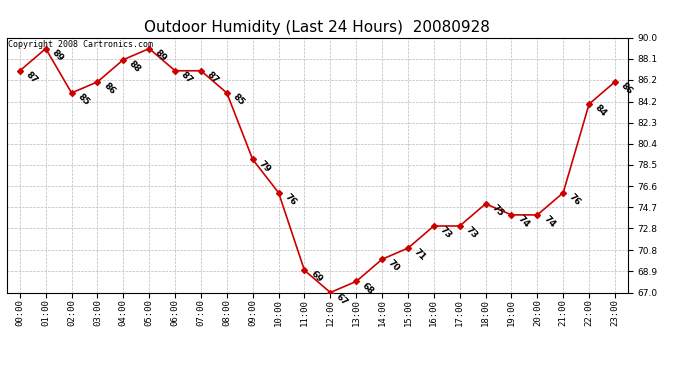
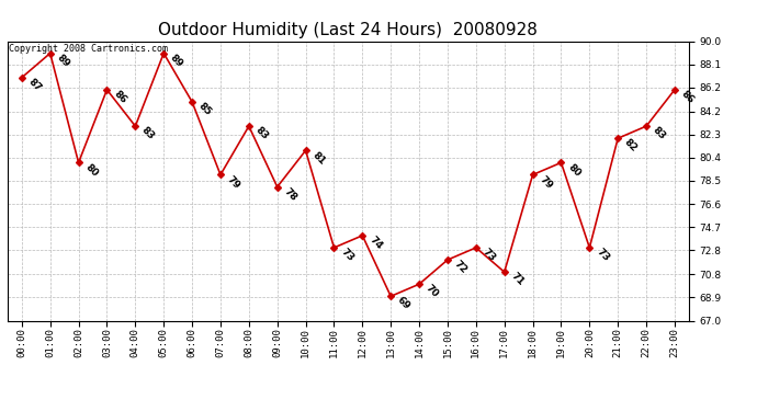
02:00: 85 -> 80
04:00: 88 -> 83
06:00: 87 -> 85
07:00: 87 -> 79
08:00: 85 -> 83
09:00: 79 -> 78
10:00: 76 -> 81
11:00: 69 -> 73
12:00: 67 -> 74
13:00: 68 -> 69
15:00: 71 -> 72
17:00: 73 -> 71
18:00: 75 -> 79
19:00: 74 -> 80
20:00: 74 -> 73
21:00: 76 -> 82
22:00: 84 -> 83
